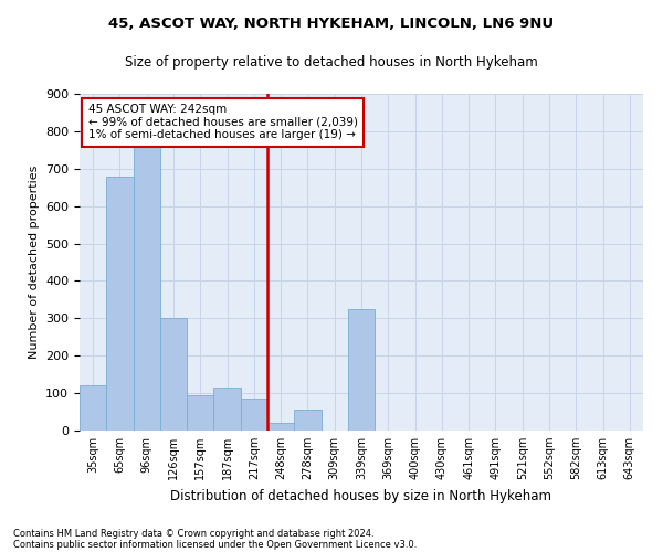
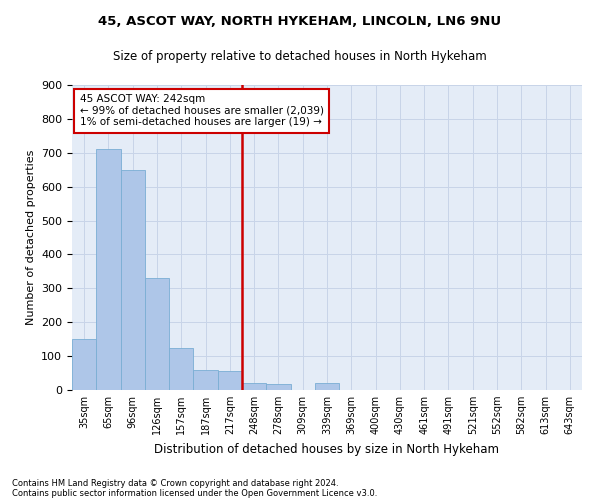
35sqm: 120 -> 150
65sqm: 680 -> 710
96sqm: 760 -> 650
126sqm: 300 -> 330
157sqm: 95 -> 125
187sqm: 115 -> 60
217sqm: 85 -> 55
278sqm: 55 -> 18
339sqm: 325 -> 20
